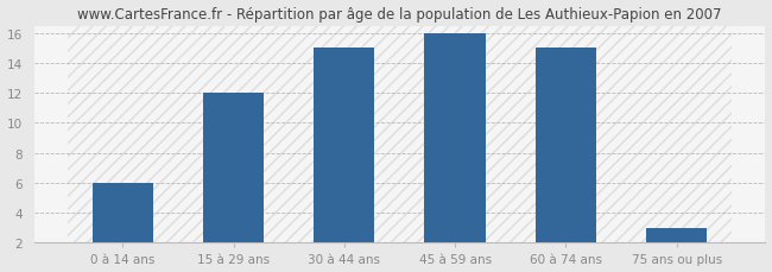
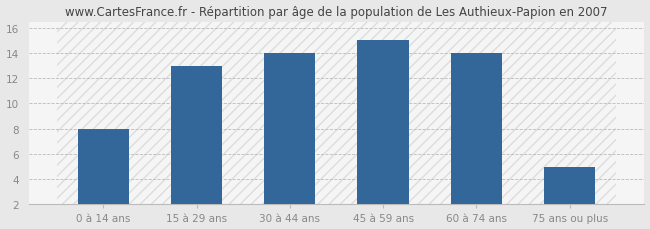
0 à 14 ans: 6 -> 8
15 à 29 ans: 12 -> 13
30 à 44 ans: 15 -> 14
45 à 59 ans: 16 -> 15
60 à 74 ans: 15 -> 14
75 ans ou plus: 3 -> 5
